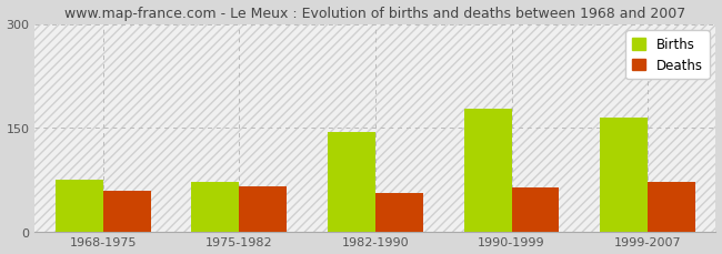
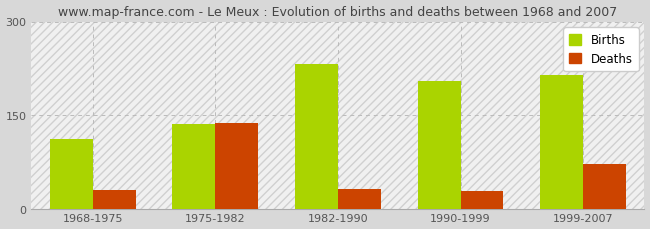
Births/1968-1975: 75 -> 112
Deaths/1968-1975: 58 -> 30
Births/1975-1982: 72 -> 136
Deaths/1975-1982: 65 -> 138
Births/1982-1990: 143 -> 232
Deaths/1982-1990: 55 -> 32
Births/1990-1999: 178 -> 204
Deaths/1990-1999: 63 -> 28
Births/1999-2007: 165 -> 214
